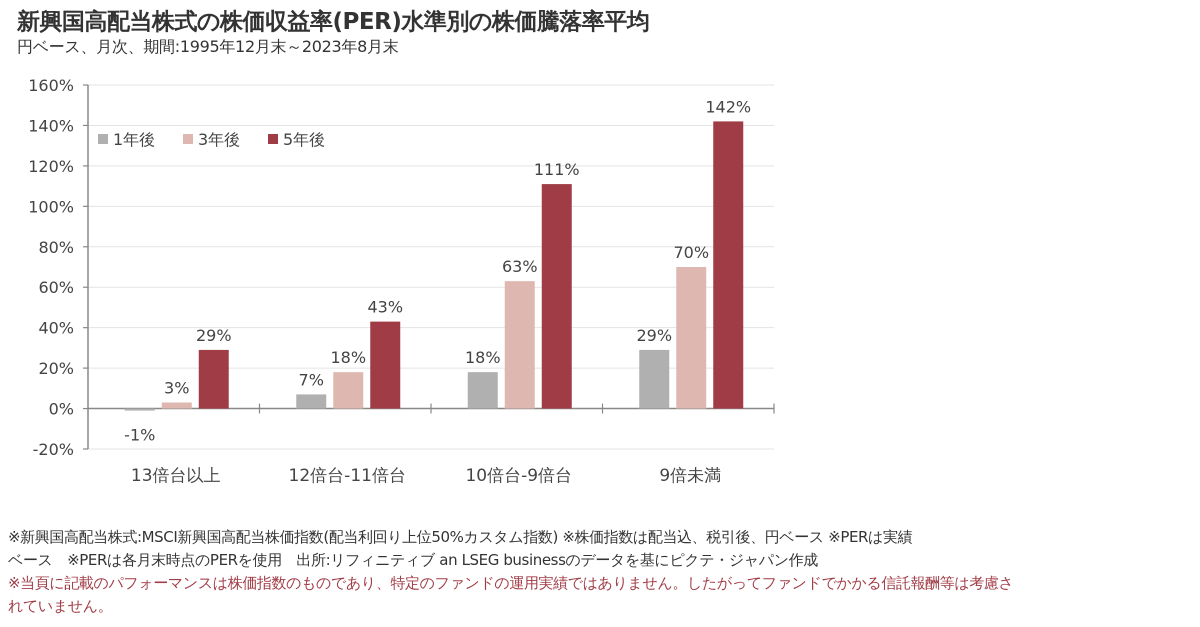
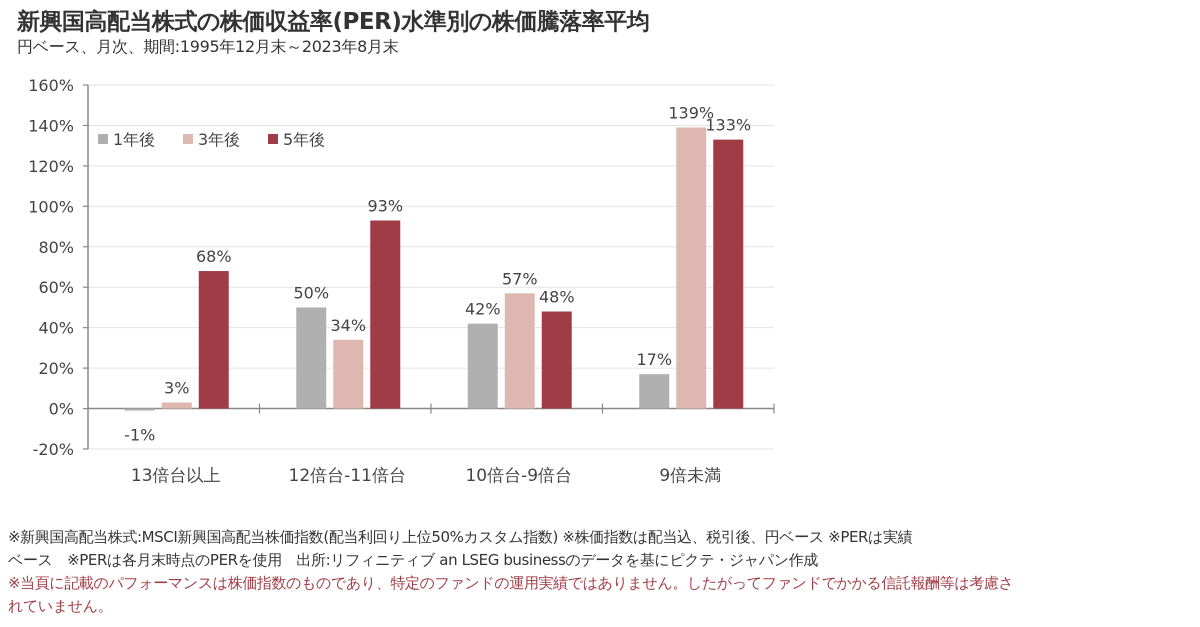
5年後/13倍台以上: 29% -> 68%
1年後/12倍台-11倍台: 7% -> 50%
3年後/12倍台-11倍台: 18% -> 34%
5年後/12倍台-11倍台: 43% -> 93%
1年後/10倍台-9倍台: 18% -> 42%
3年後/10倍台-9倍台: 63% -> 57%
5年後/10倍台-9倍台: 111% -> 48%
1年後/9倍未満: 29% -> 17%
3年後/9倍未満: 70% -> 139%
5年後/9倍未満: 142% -> 133%
